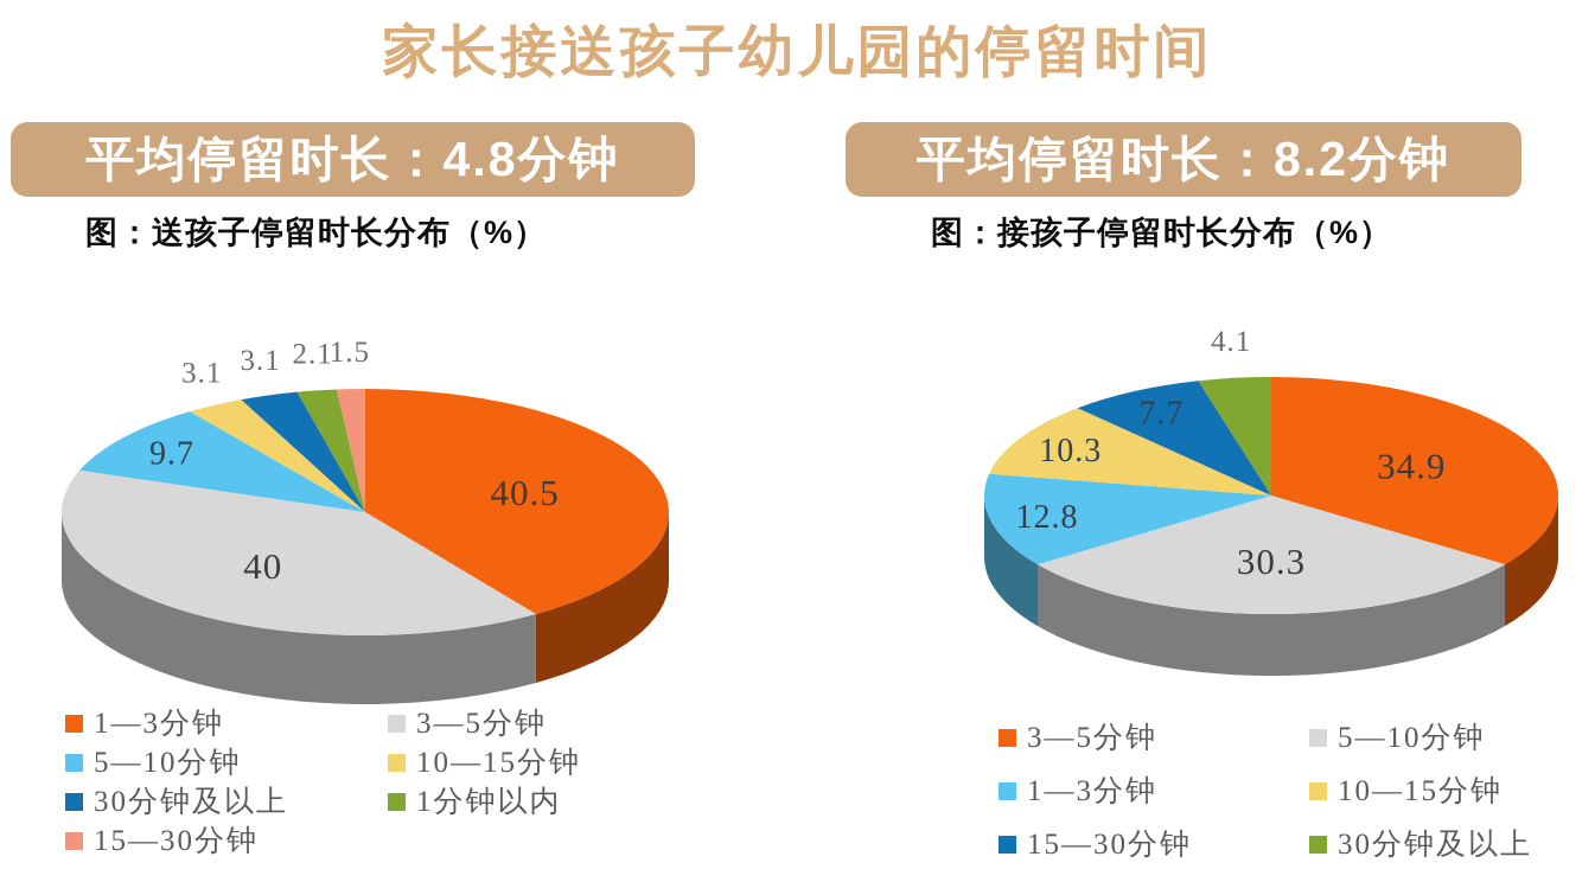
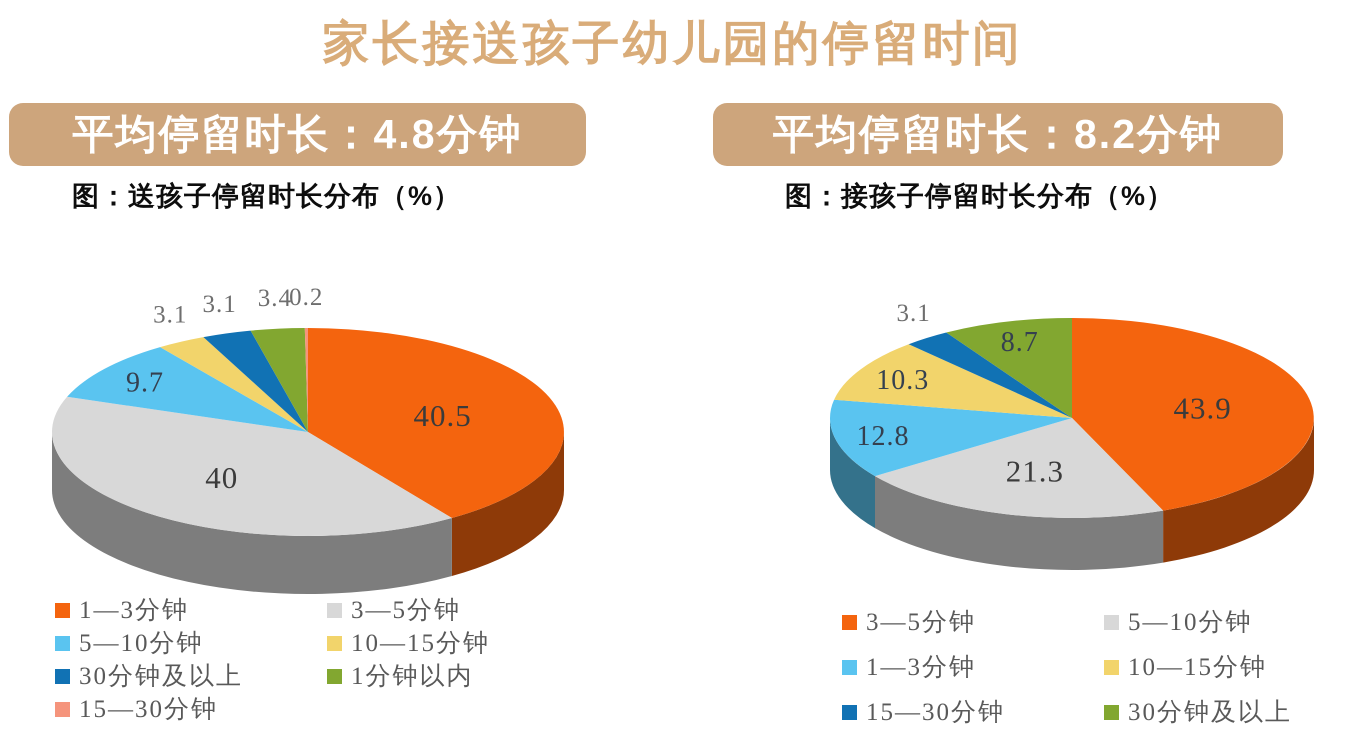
图：送孩子停留时长分布（%）/1分钟以内: 2.1 -> 3.4
图：送孩子停留时长分布（%）/15—30分钟: 1.5 -> 0.2
图：接孩子停留时长分布（%）/3—5分钟: 34.9 -> 43.9
图：接孩子停留时长分布（%）/5—10分钟: 30.3 -> 21.3
图：接孩子停留时长分布（%）/15—30分钟: 7.7 -> 3.1
图：接孩子停留时长分布（%）/30分钟及以上: 4.1 -> 8.7
